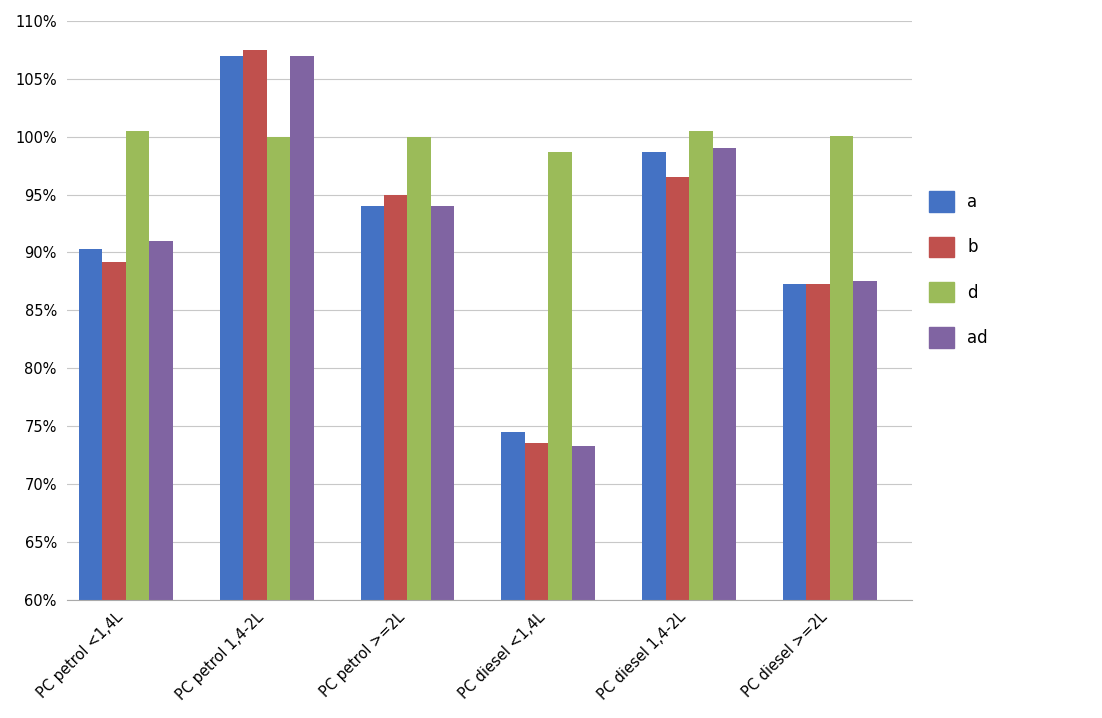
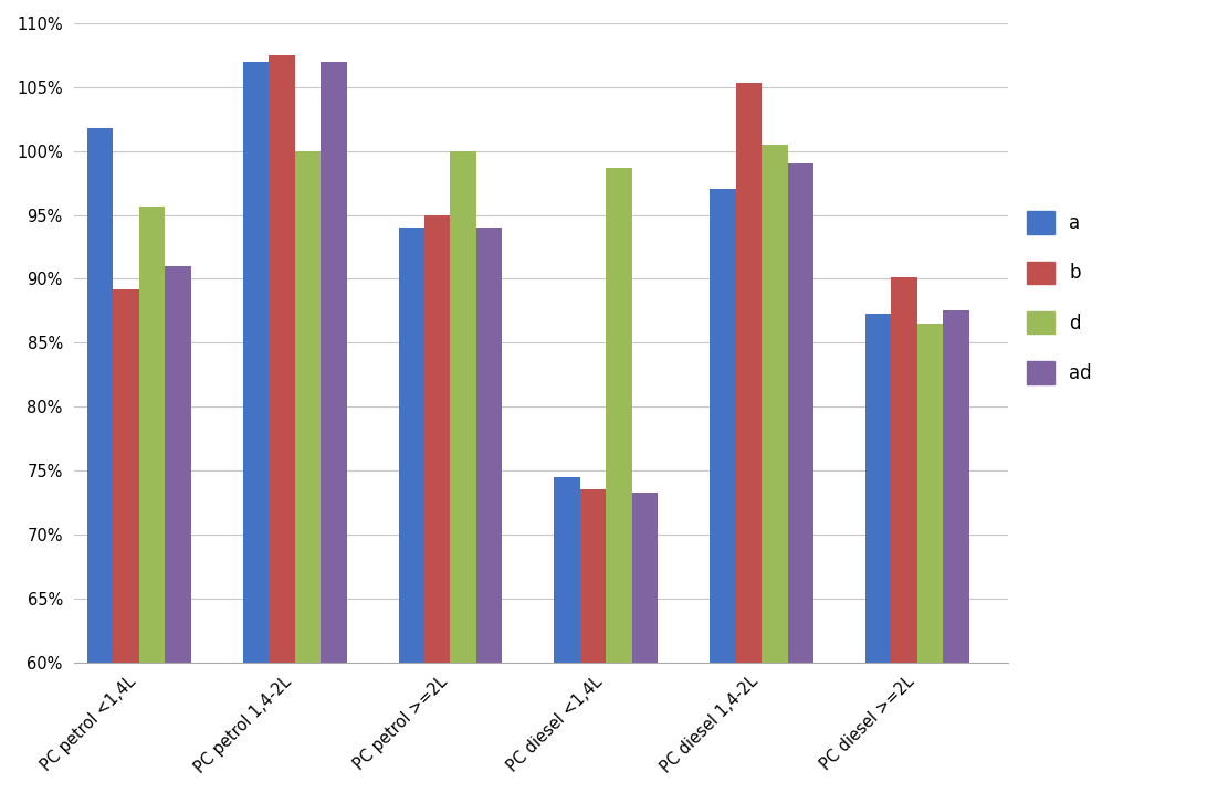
a/PC petrol <1,4L: 90.3% -> 101.8%
d/PC petrol <1,4L: 100.5% -> 95.7%
a/PC diesel 1,4-2L: 98.7% -> 97.0%
b/PC diesel 1,4-2L: 96.5% -> 105.3%
b/PC diesel >=2L: 87.3% -> 90.1%
d/PC diesel >=2L: 100.1% -> 86.5%
